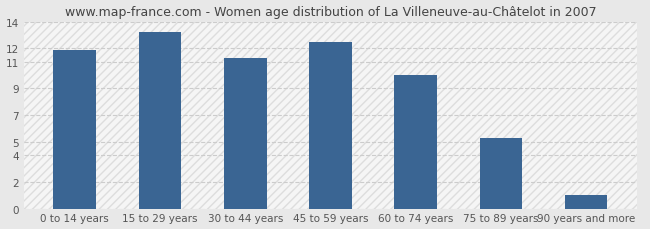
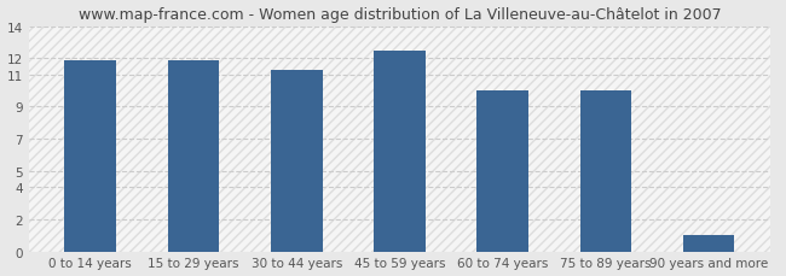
15 to 29 years: 13.2 -> 11.9
75 to 89 years: 5.3 -> 10.0
